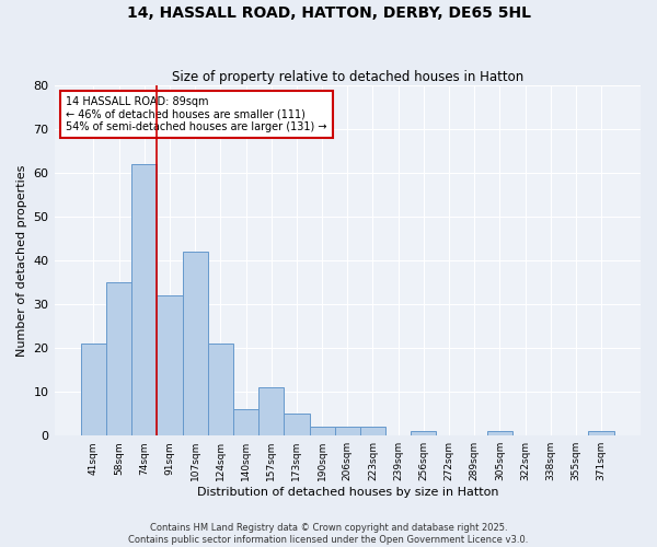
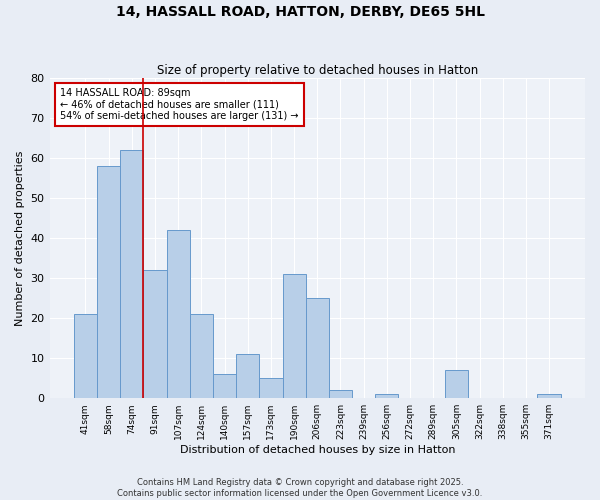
58sqm: 35 -> 58
190sqm: 2 -> 31
206sqm: 2 -> 25
305sqm: 1 -> 7
